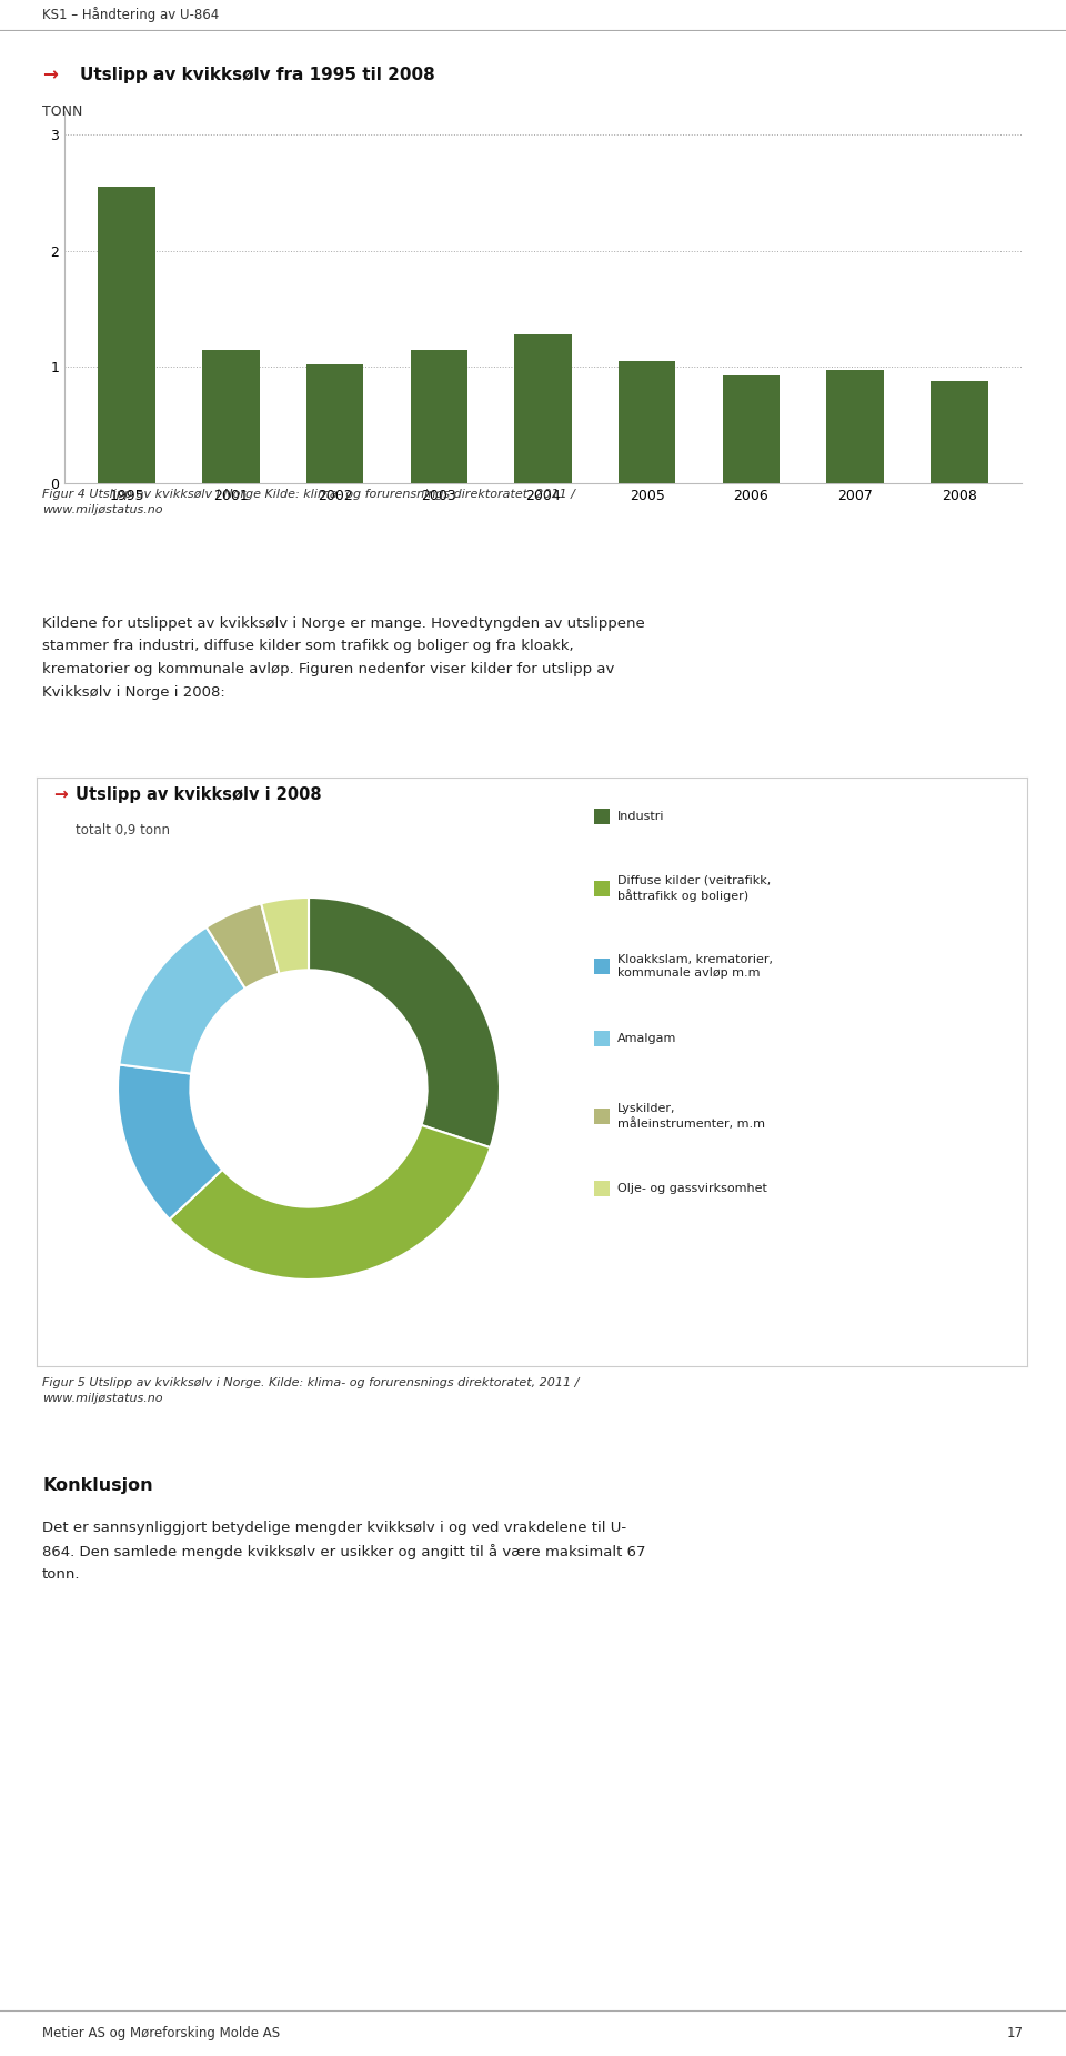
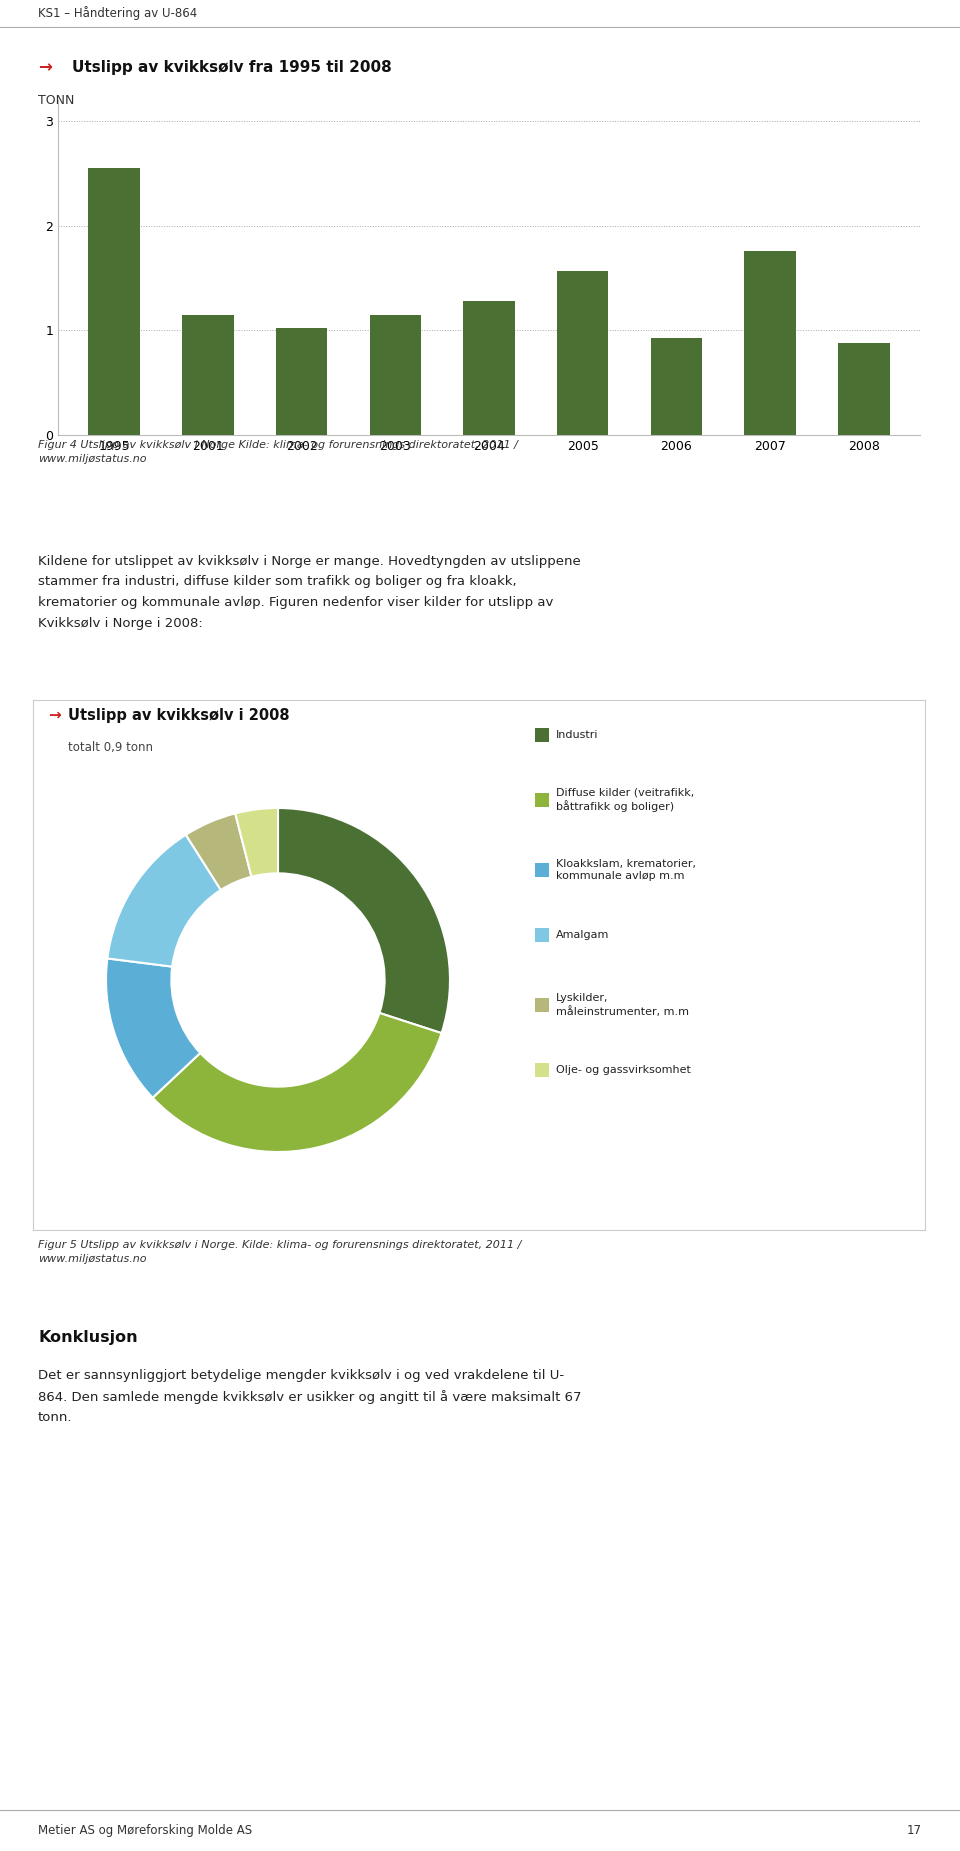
2005: 1.05 -> 1.57
2007: 0.97 -> 1.76
